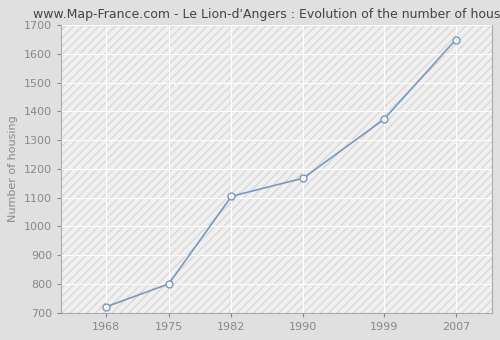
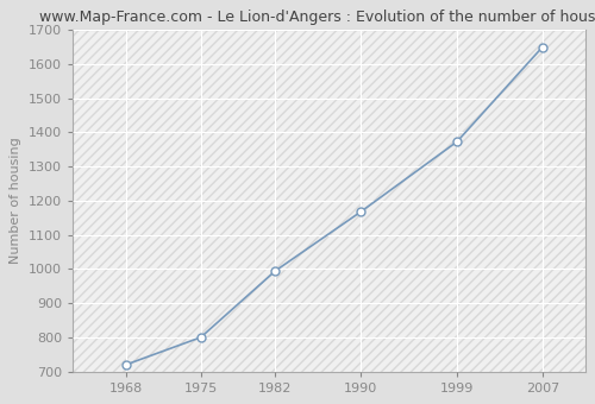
1982: 1105 -> 995
